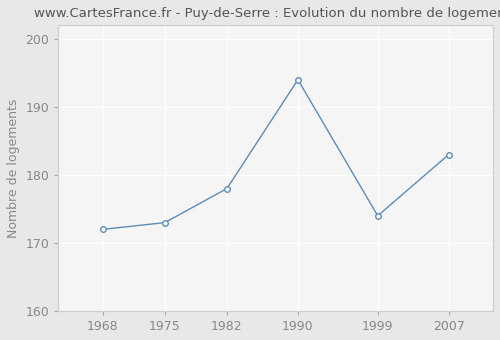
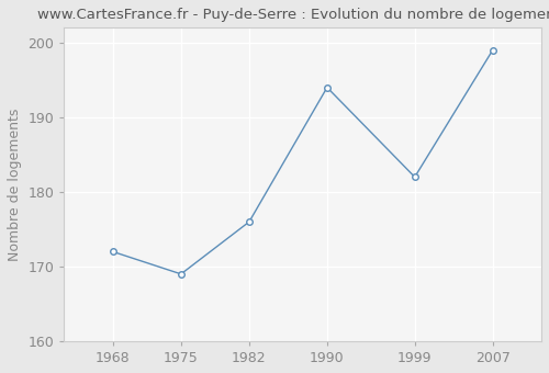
1975: 173 -> 169
1982: 178 -> 176
1999: 174 -> 182
2007: 183 -> 199
